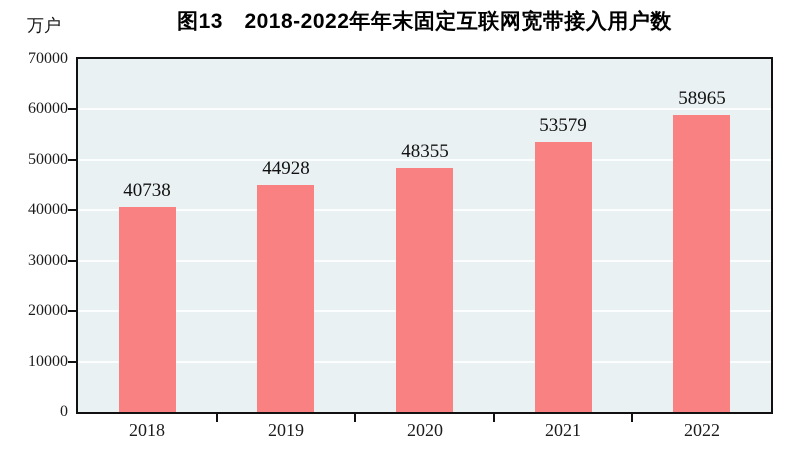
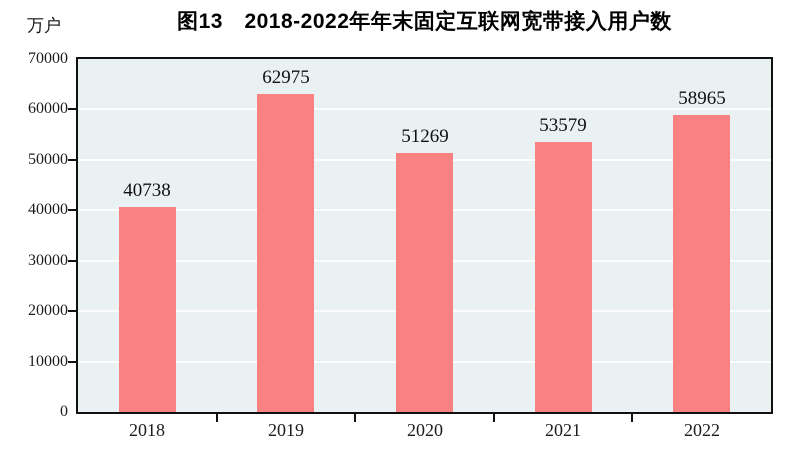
2019: 44928 -> 62975
2020: 48355 -> 51269
